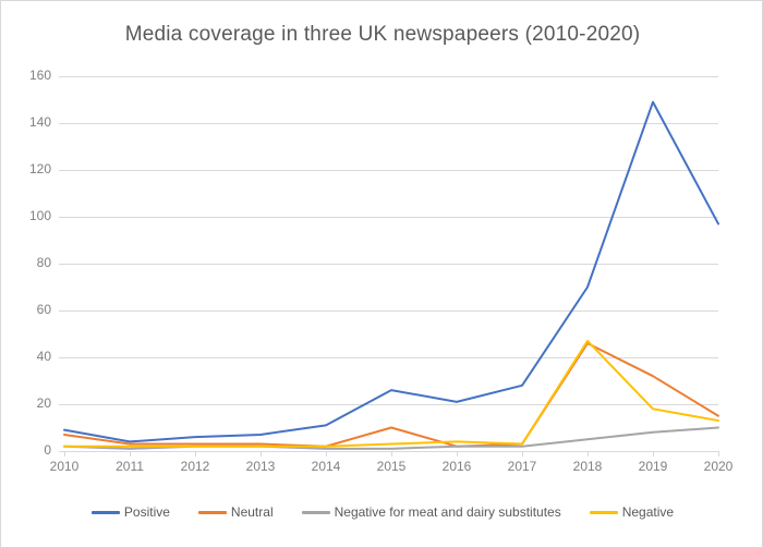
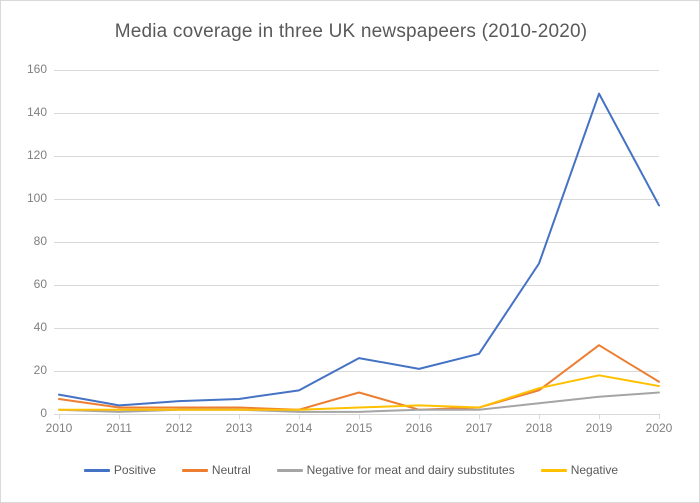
Neutral/2018: 46 -> 11
Negative/2018: 47 -> 12
